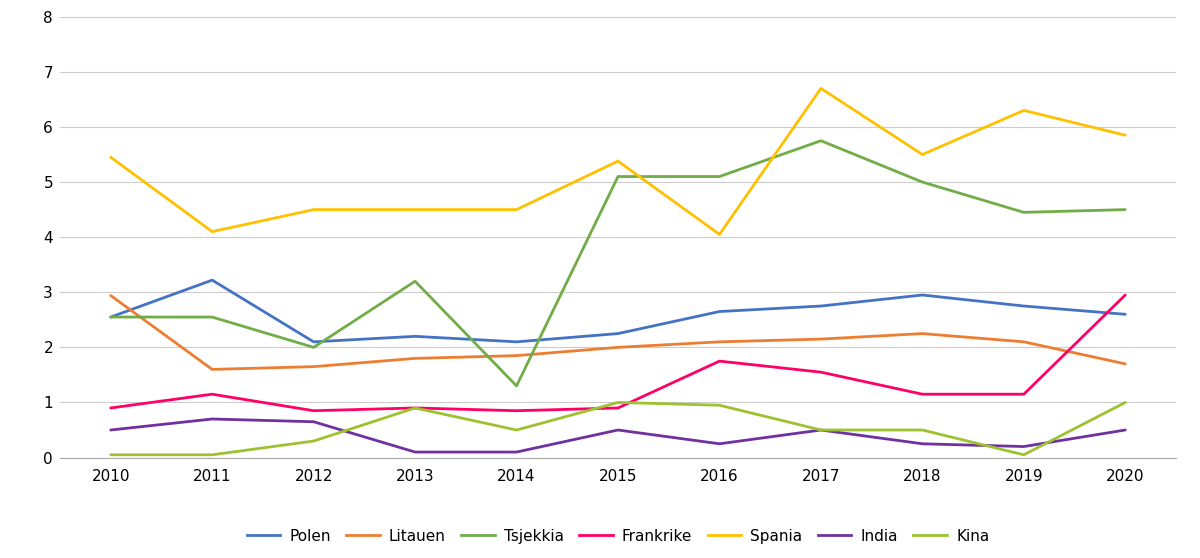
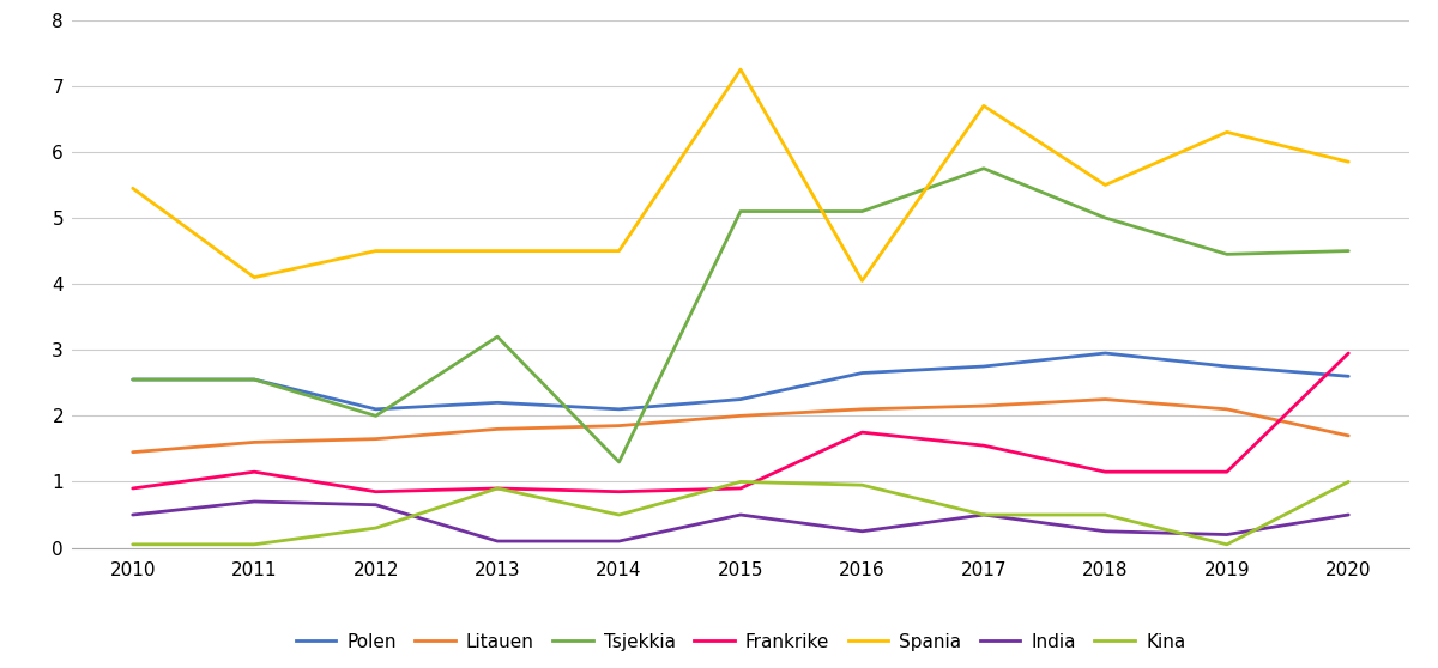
Litauen/2010: 2.94 -> 1.45
Polen/2011: 3.22 -> 2.55
Spania/2015: 5.38 -> 7.25
